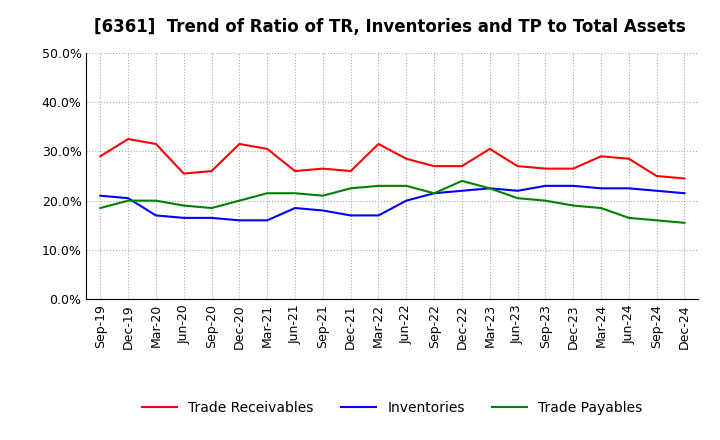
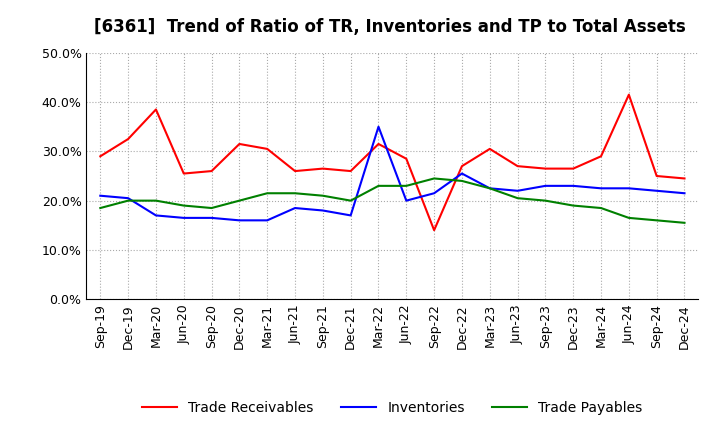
Trade Receivables/Mar-20: 31.5% -> 38.5%
Trade Payables/Dec-21: 22.5% -> 20.0%
Inventories/Mar-22: 17.0% -> 35.0%
Trade Receivables/Sep-22: 27.0% -> 14.0%
Trade Payables/Sep-22: 21.5% -> 24.5%
Inventories/Dec-22: 22.0% -> 25.5%
Trade Receivables/Jun-24: 28.5% -> 41.5%
